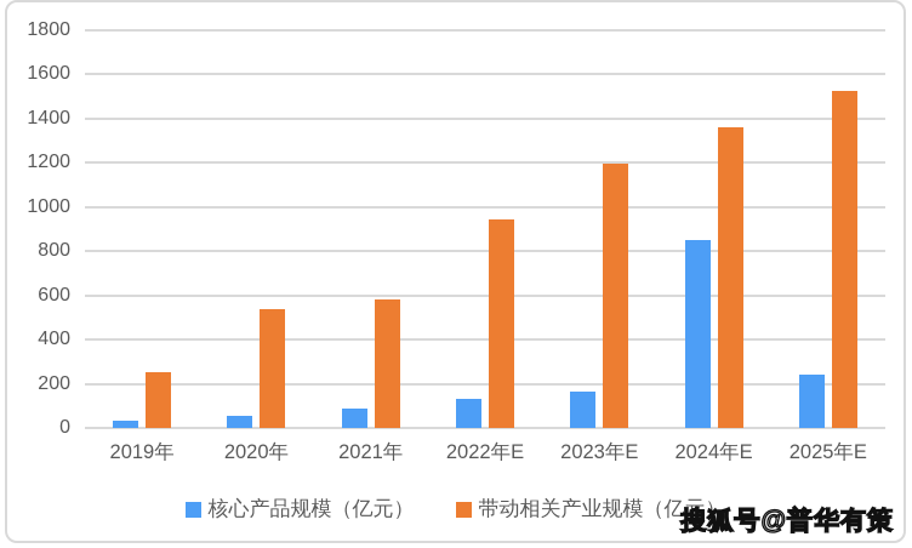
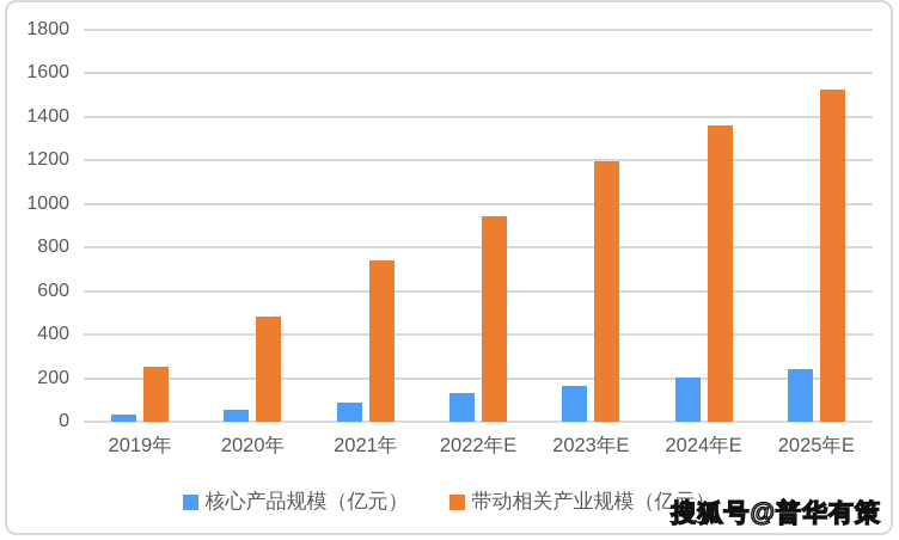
带动相关产业规模（亿元）/2020年: 540 -> 480
带动相关产业规模（亿元）/2021年: 580 -> 740
核心产品规模（亿元）/2024年E: 850 -> 200
